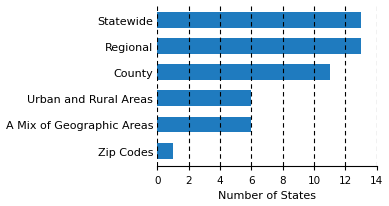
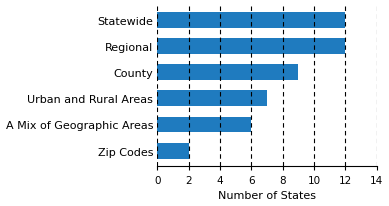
Statewide: 13 -> 12
Regional: 13 -> 12
County: 11 -> 9
Urban and Rural Areas: 6 -> 7
Zip Codes: 1 -> 2
